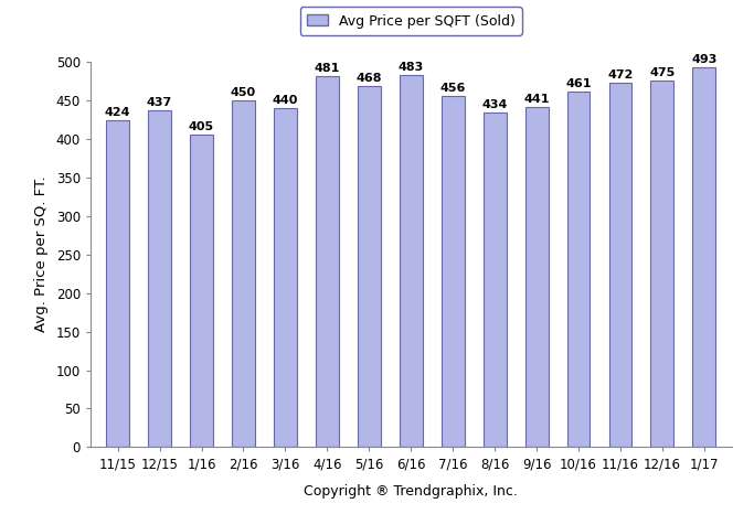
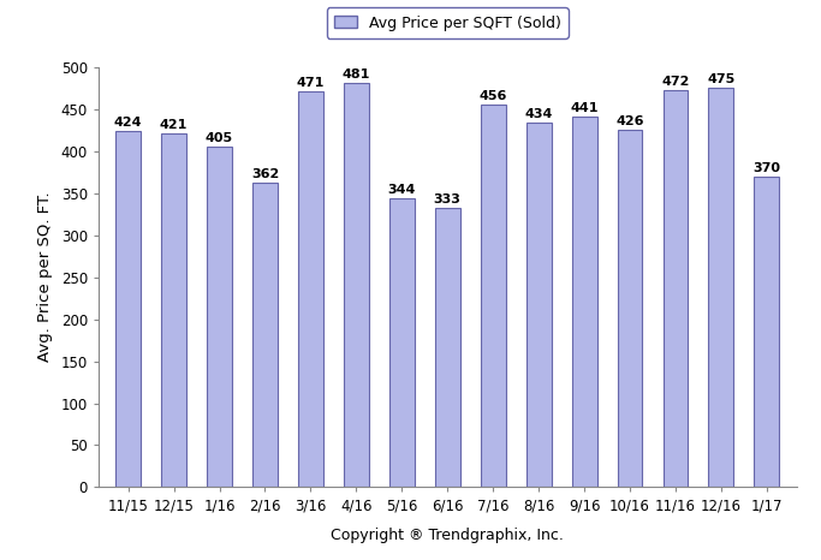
12/15: 437 -> 421
2/16: 450 -> 362
3/16: 440 -> 471
5/16: 468 -> 344
6/16: 483 -> 333
10/16: 461 -> 426
1/17: 493 -> 370
